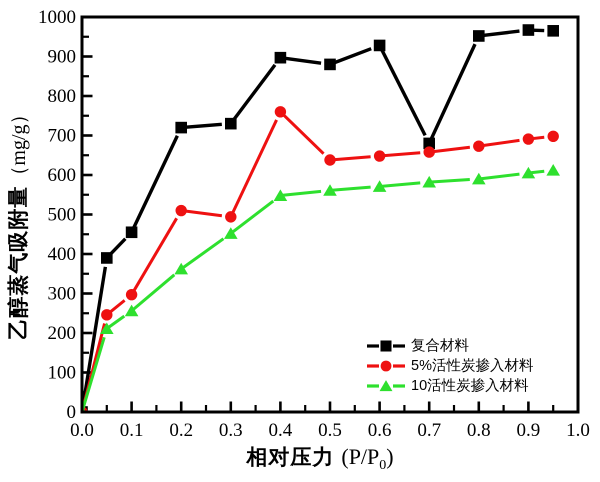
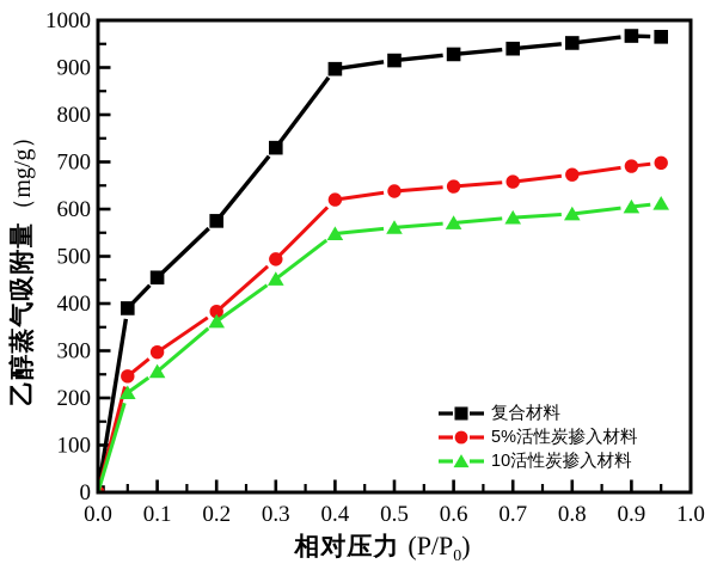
复合材料/0.2: 720 -> 580
5%活性炭掺入材料/0.2: 510 -> 380
5%活性炭掺入材料/0.4: 760 -> 620
复合材料/0.5: 880 -> 920
复合材料/0.7: 680 -> 940
